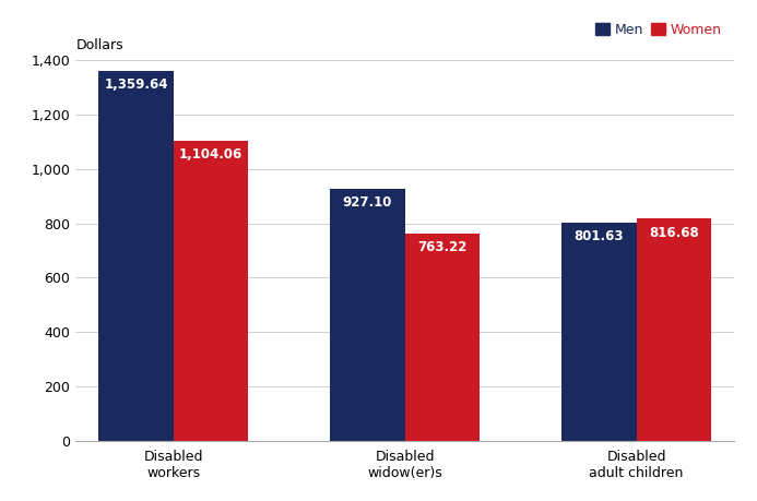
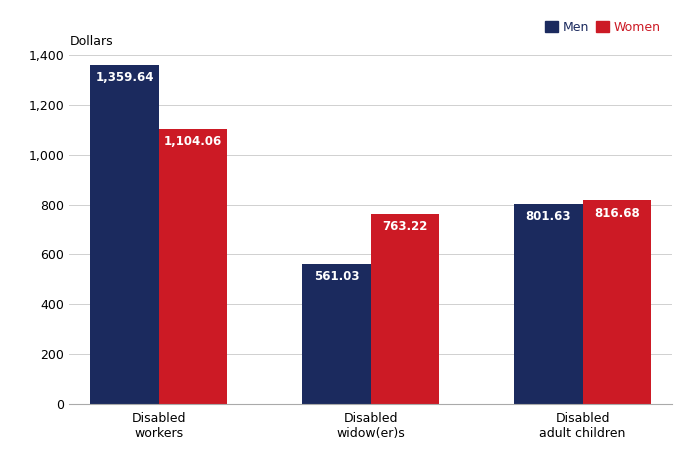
Men/Disabled widow(er)s: 927.10 -> 561.03
